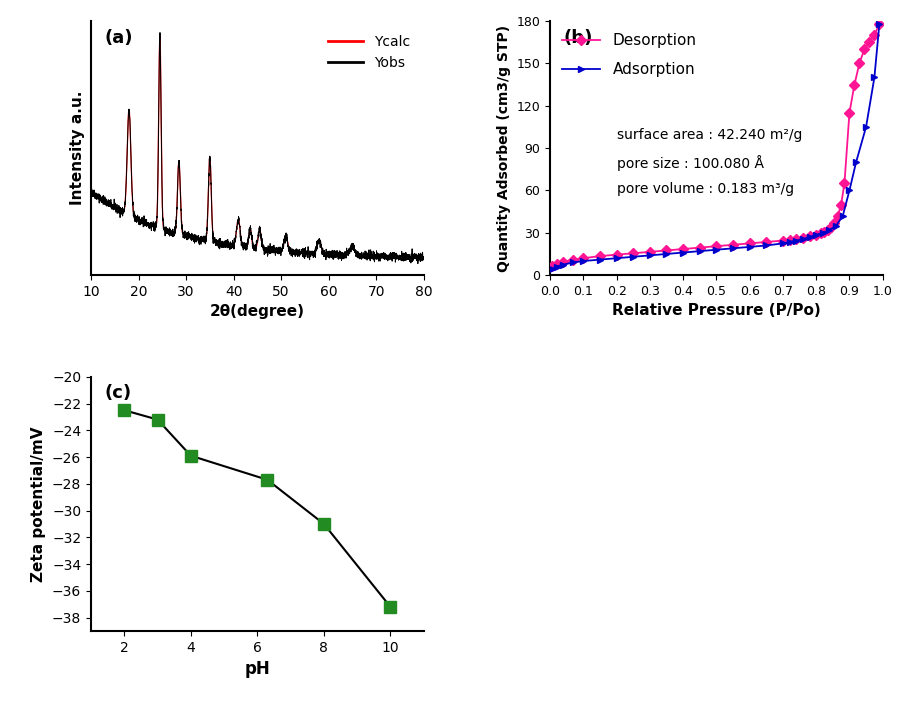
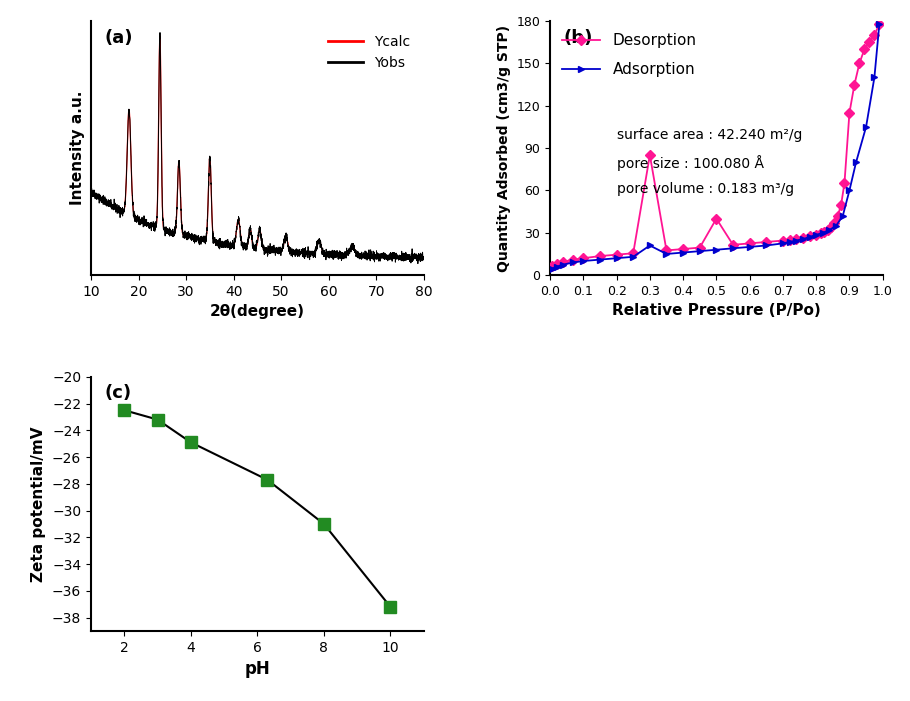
Adsorption/0.3: 14 -> 21
Desorption/0.3: 16 -> 85
Desorption/0.5: 20 -> 40
4: -25.9 -> -24.9
